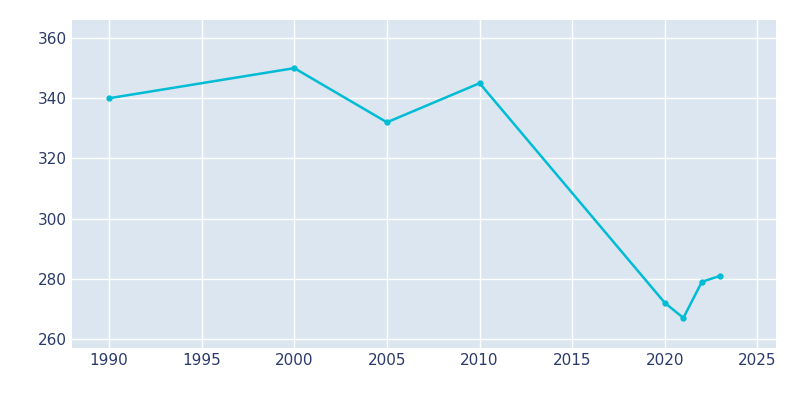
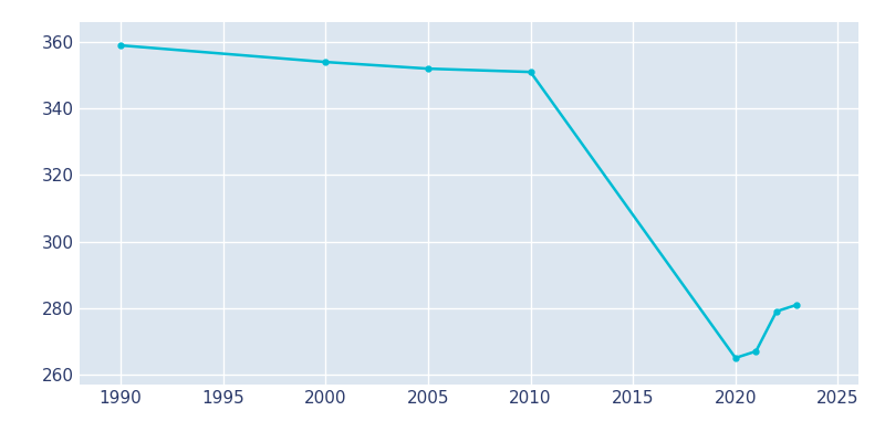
1990: 340 -> 359
2000: 350 -> 354
2005: 332 -> 352
2010: 345 -> 351
2020: 272 -> 265
